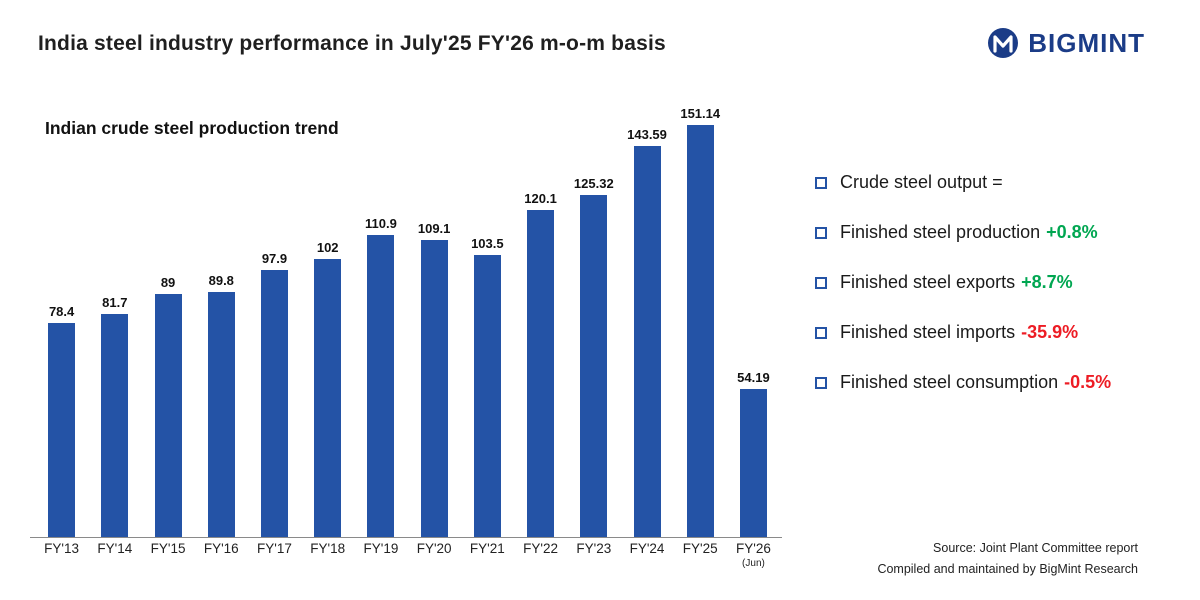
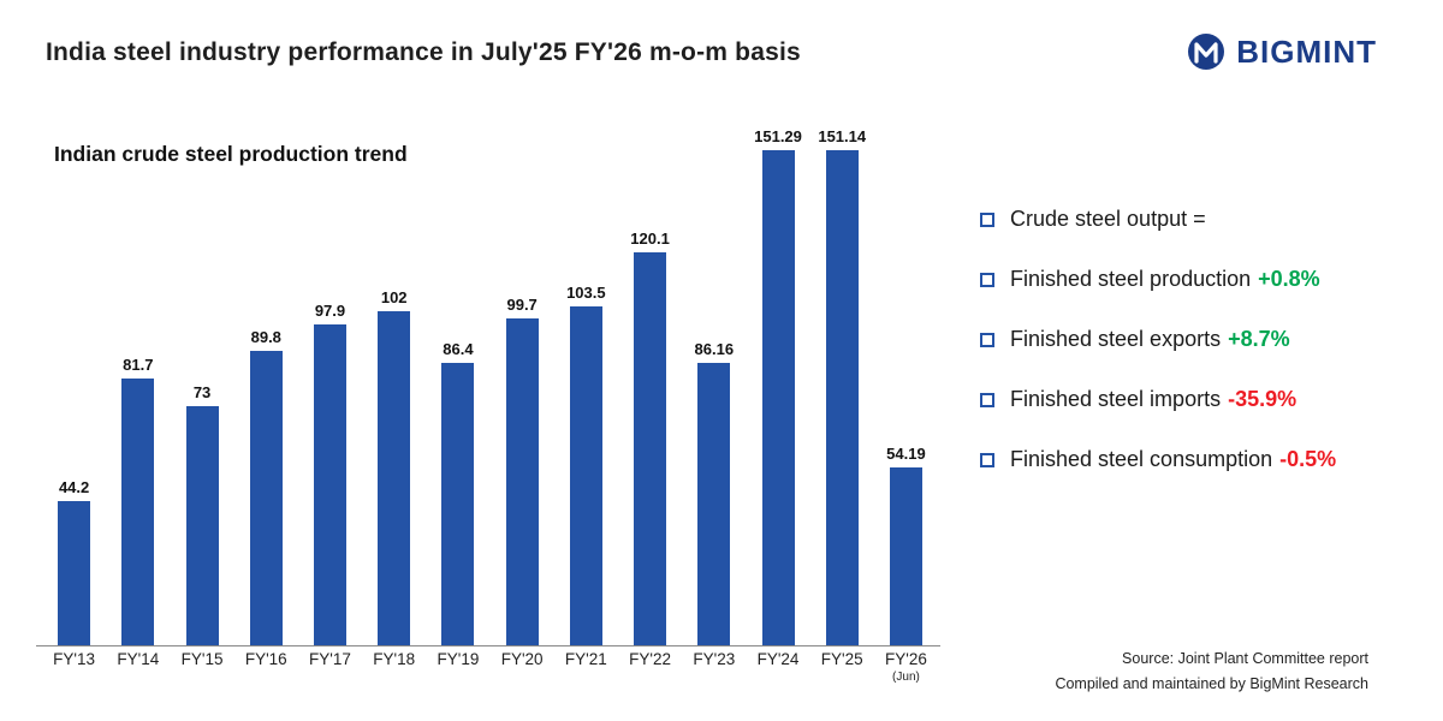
FY'13: 78.4 -> 44.2
FY'15: 89 -> 73
FY'19: 110.9 -> 86.4
FY'20: 109.1 -> 99.7
FY'23: 125.32 -> 86.16
FY'24: 143.59 -> 151.29
